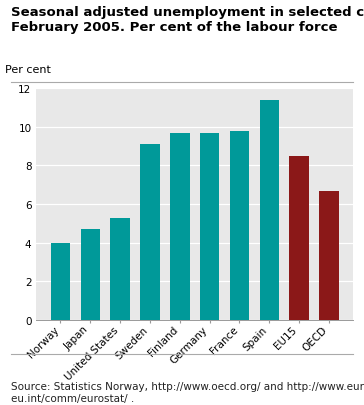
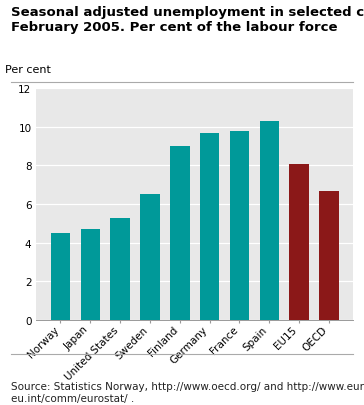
Norway: 4.0 -> 4.5
Sweden: 9.1 -> 6.5
Finland: 9.7 -> 9.0
Spain: 11.4 -> 10.3
EU15: 8.5 -> 8.1
